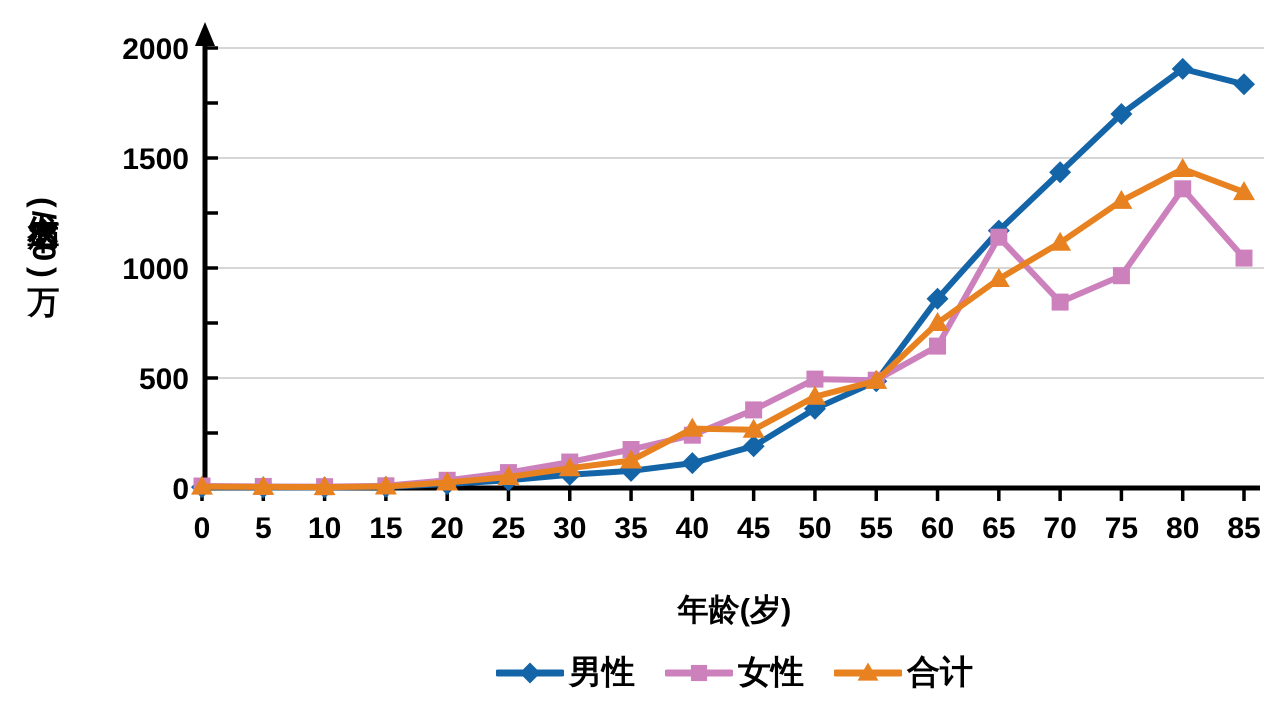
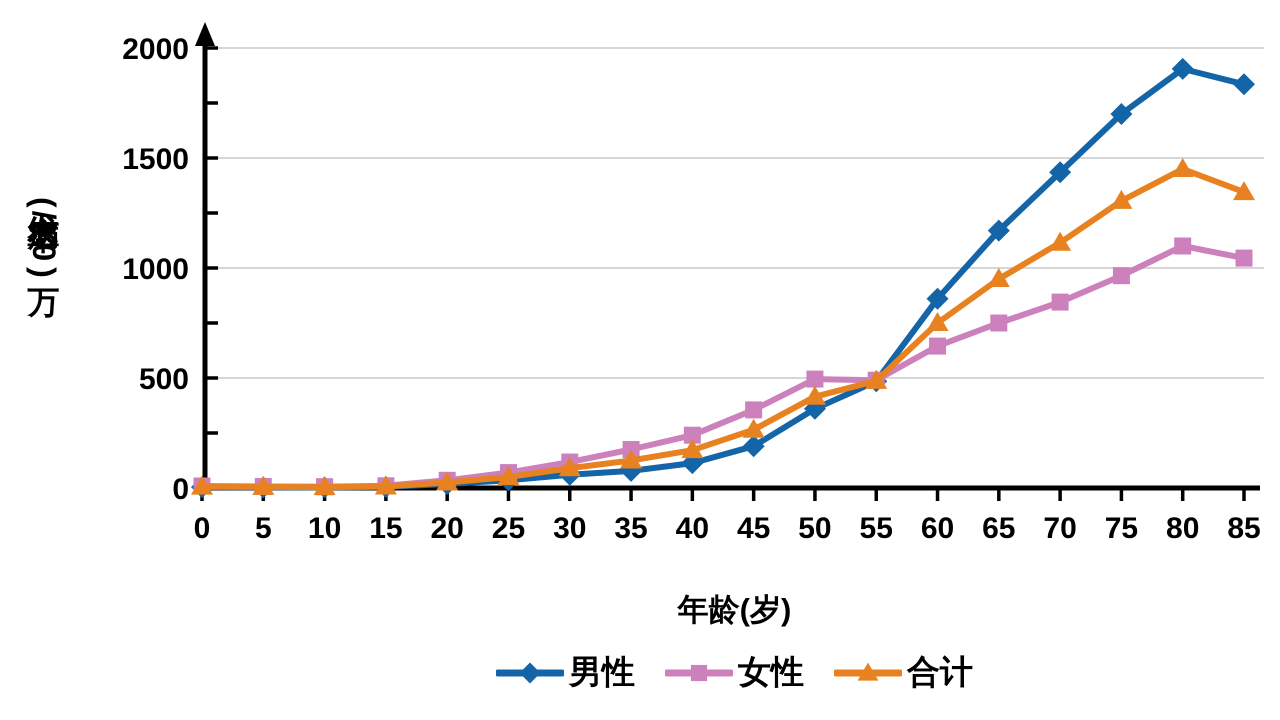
合计/40: 270 -> 170
女性/65: 1140 -> 750
女性/80: 1360 -> 1100
